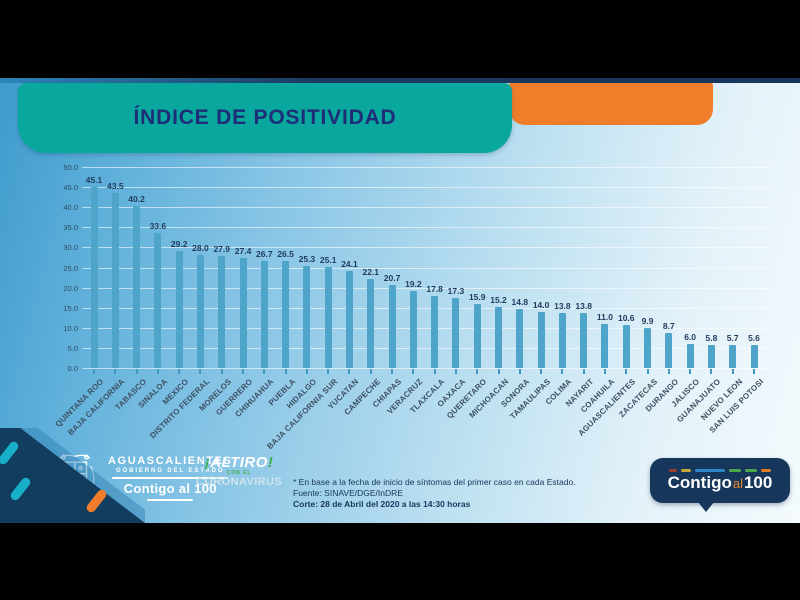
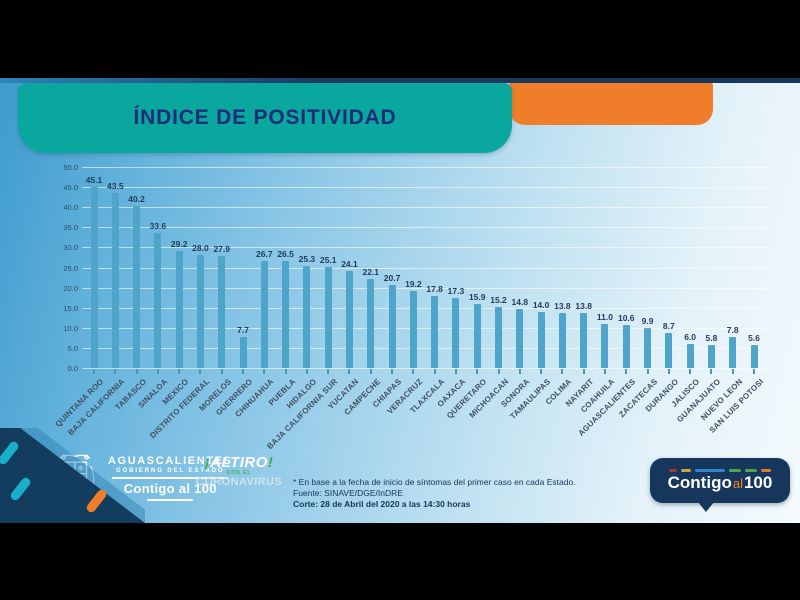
GUERRERO: 27.4 -> 7.7
NUEVO LEON: 5.7 -> 7.8
